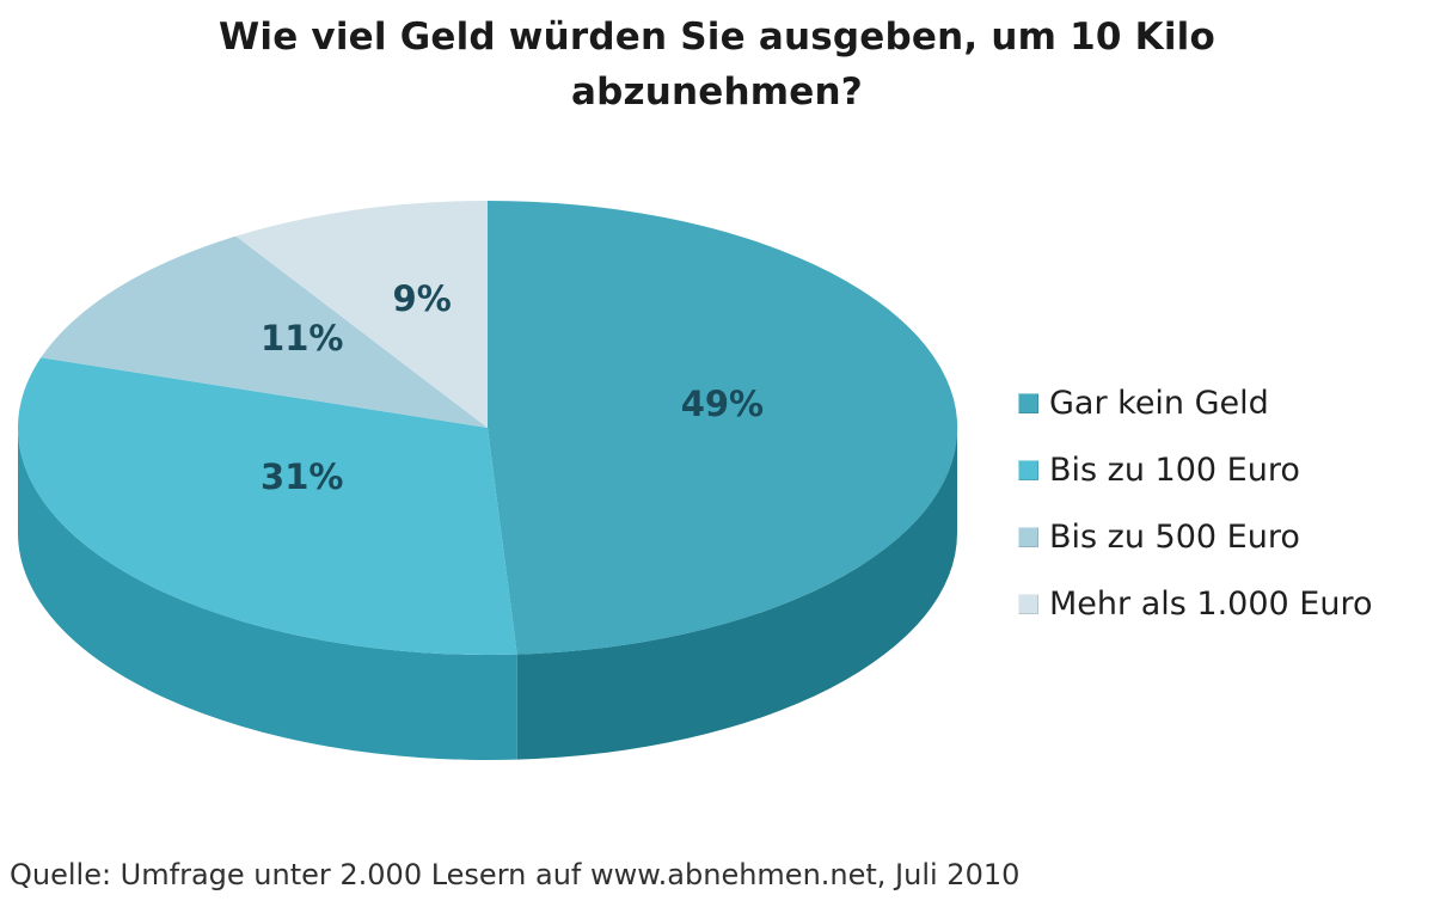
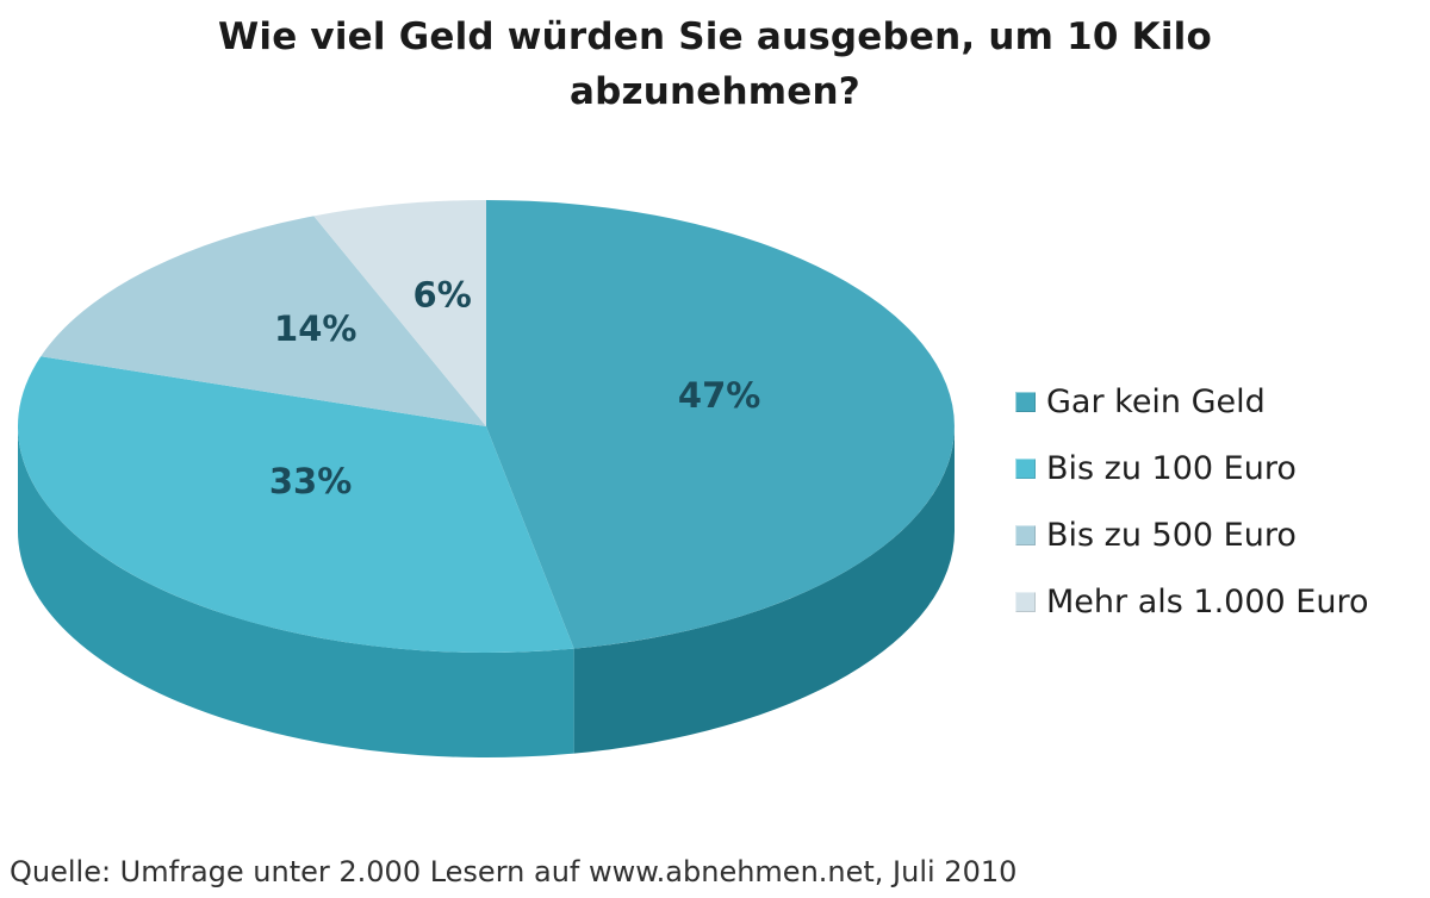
Gar kein Geld: 49% -> 47%
Bis zu 100 Euro: 31% -> 33%
Bis zu 500 Euro: 11% -> 14%
Mehr als 1.000 Euro: 9% -> 6%
